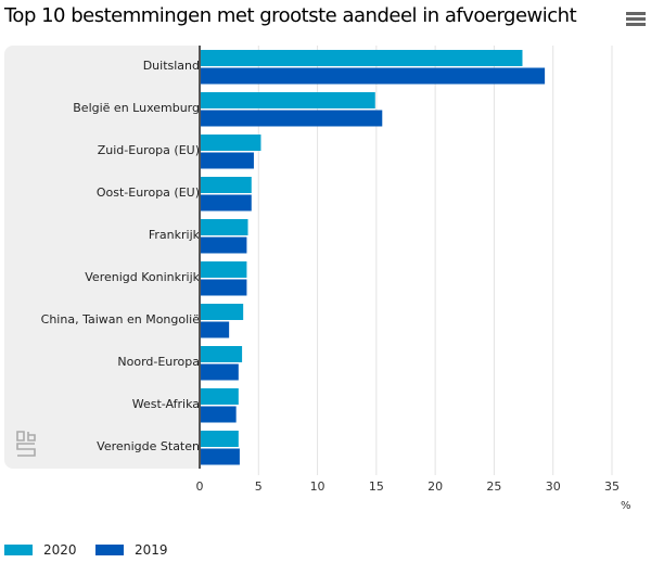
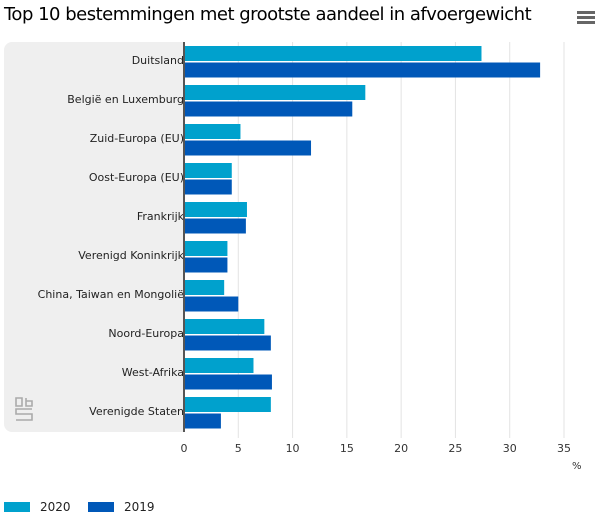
2019/Duitsland: 29.3 -> 32.8
2020/België en Luxemburg: 14.9 -> 16.7
2019/Zuid-Europa (EU): 4.6 -> 11.7
2020/Frankrijk: 4.1 -> 5.8
2019/Frankrijk: 4.0 -> 5.7
2019/China, Taiwan en Mongolië: 2.5 -> 5.0
2020/Noord-Europa: 3.6 -> 7.4
2019/Noord-Europa: 3.3 -> 8.0
2020/West-Afrika: 3.3 -> 6.4
2019/West-Afrika: 3.1 -> 8.1
2020/Verenigde Staten: 3.3 -> 8.0
